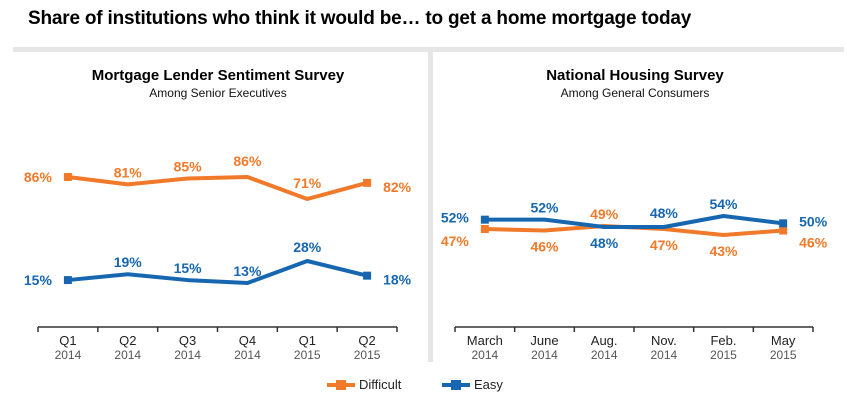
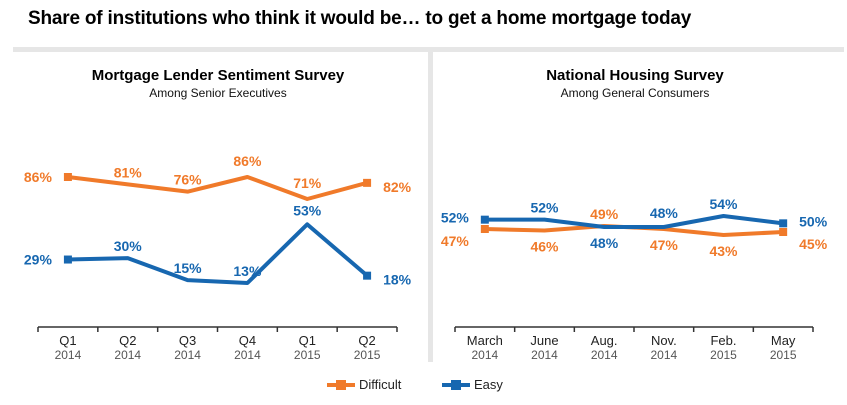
Mortgage Lender Sentiment Survey/Easy/Q1 2014: 15% -> 29%
Mortgage Lender Sentiment Survey/Easy/Q2 2014: 19% -> 30%
Mortgage Lender Sentiment Survey/Difficult/Q3 2014: 85% -> 76%
Mortgage Lender Sentiment Survey/Easy/Q1 2015: 28% -> 53%
National Housing Survey/Difficult/May 2015: 46% -> 45%
